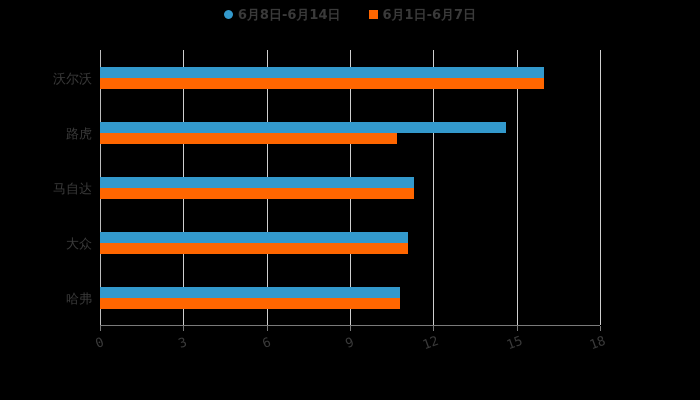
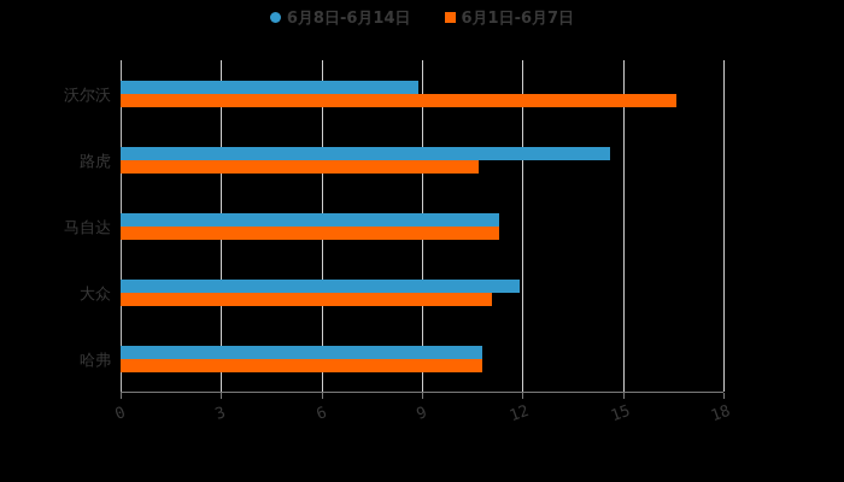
6月8日-6月14日/沃尔沃: 16.0 -> 8.9
6月1日-6月7日/沃尔沃: 16.0 -> 16.6
6月8日-6月14日/大众: 11.1 -> 11.9
